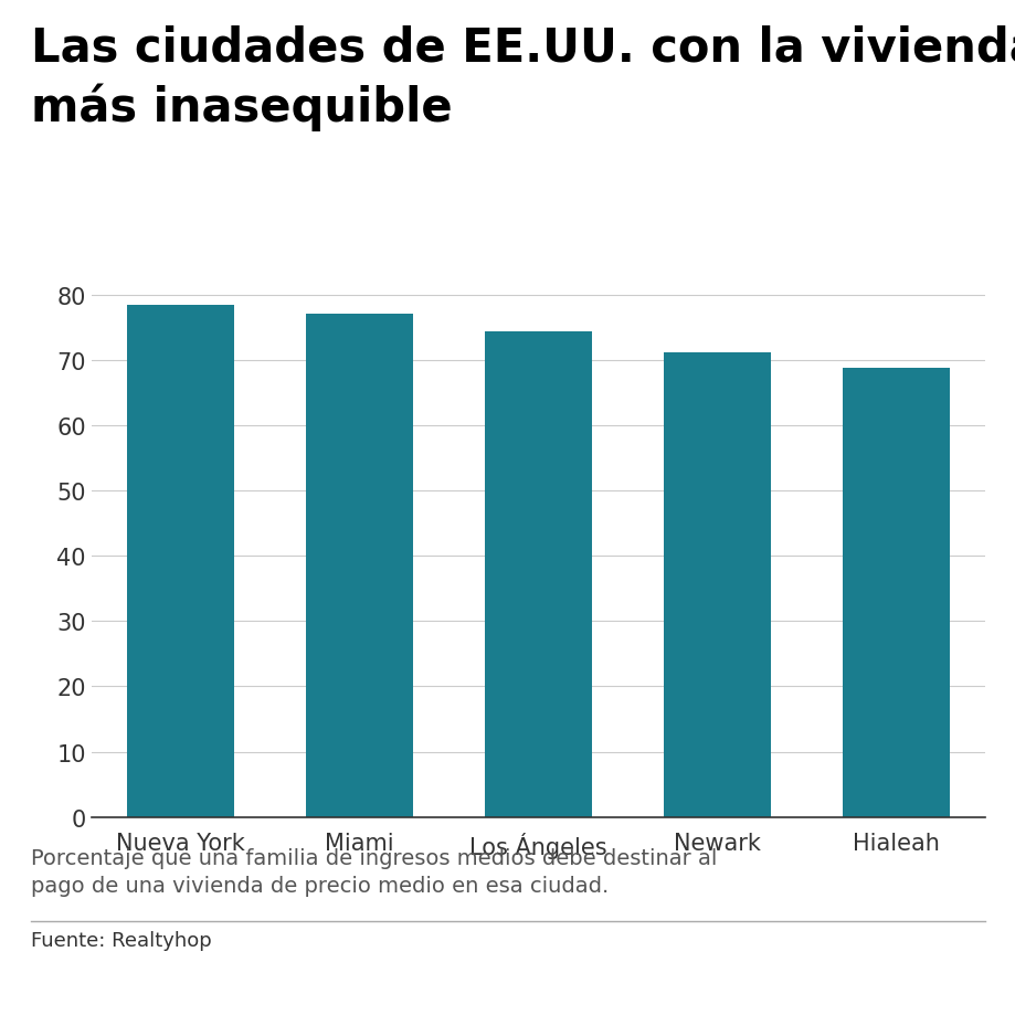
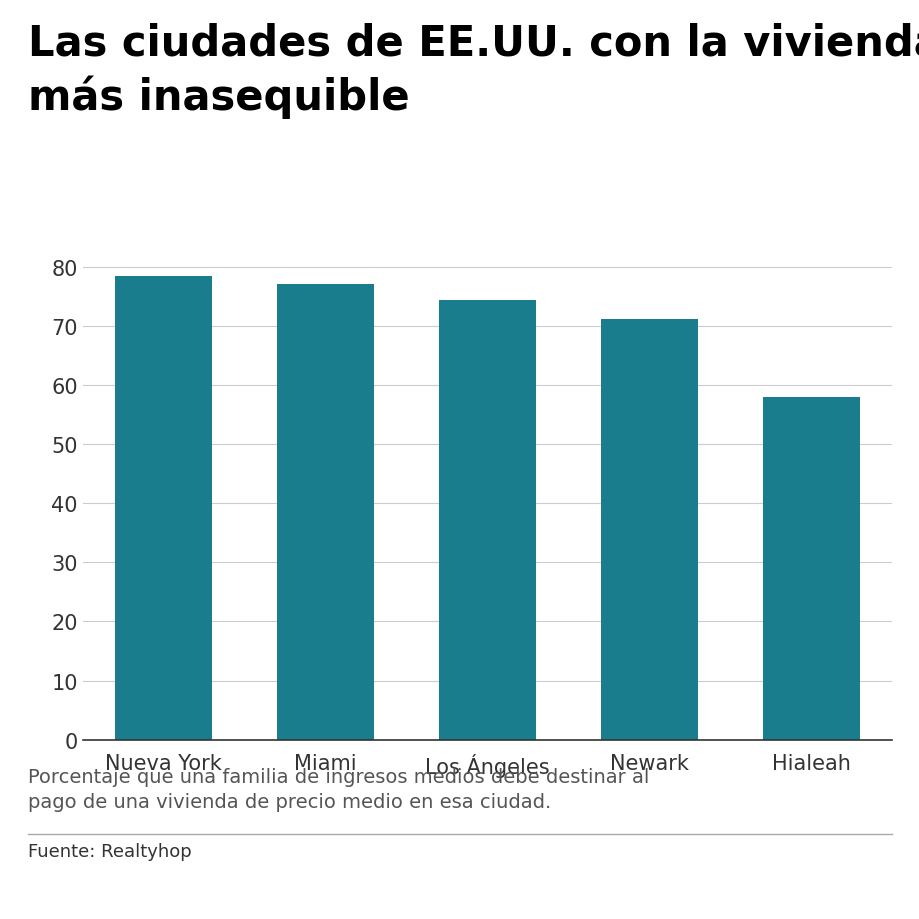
Hialeah: 68.8 -> 58.0
